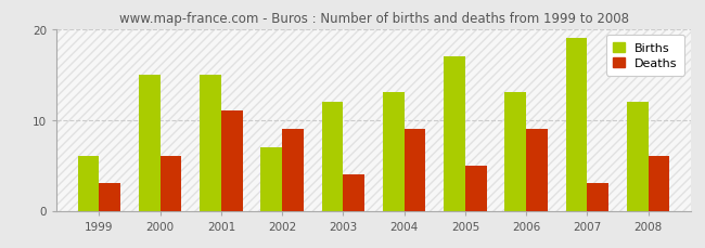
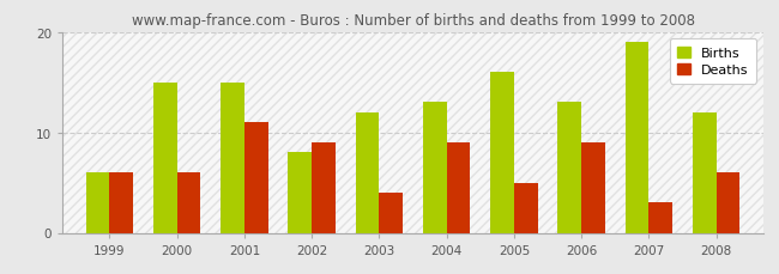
Deaths/1999: 3 -> 6
Births/2002: 7 -> 8
Births/2005: 17 -> 16
